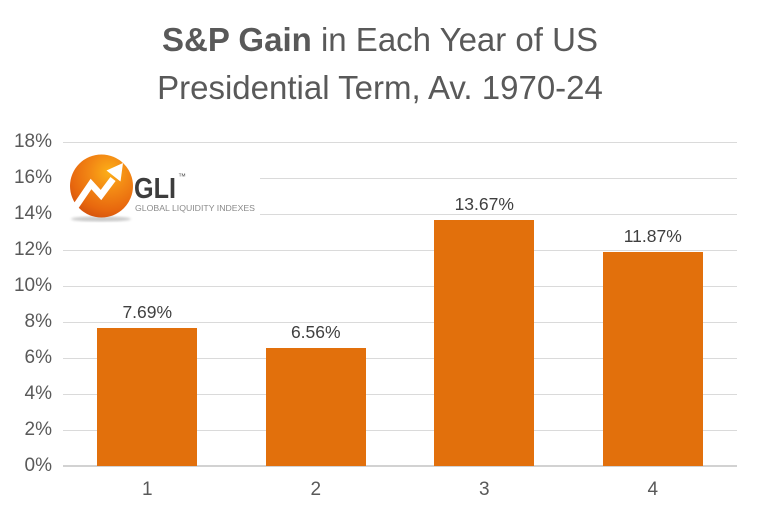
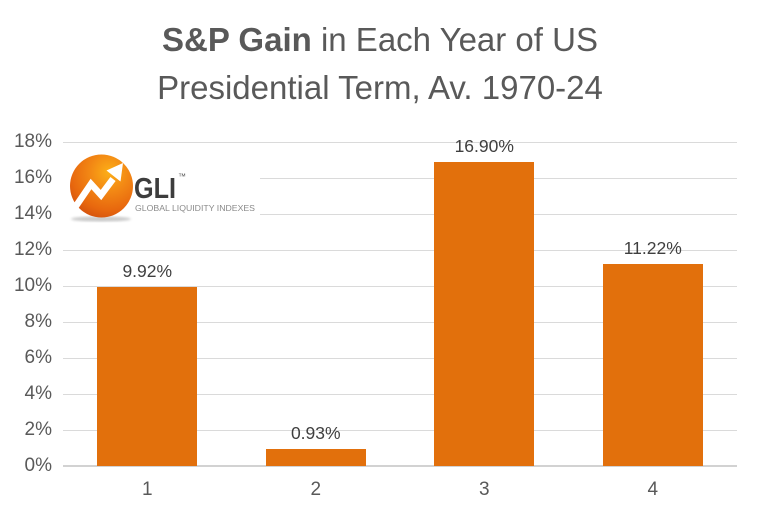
1: 7.69% -> 9.92%
2: 6.56% -> 0.93%
3: 13.67% -> 16.90%
4: 11.87% -> 11.22%
